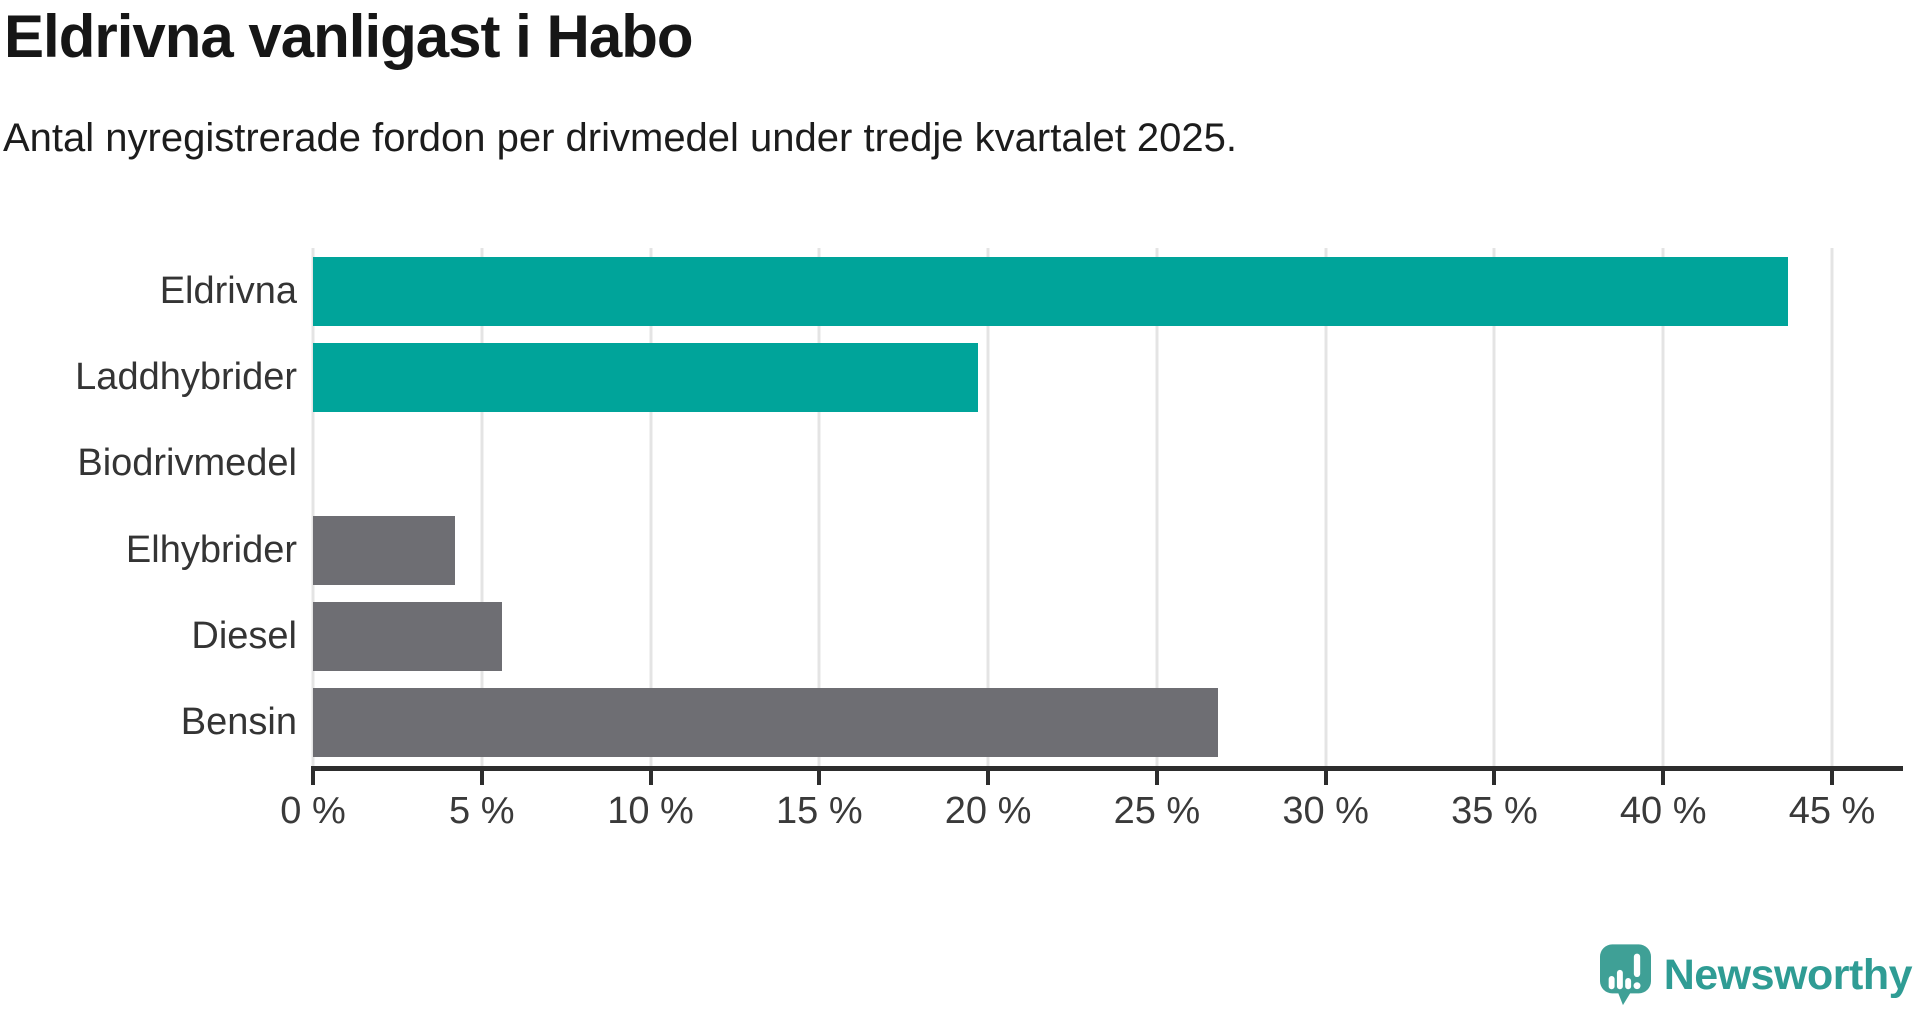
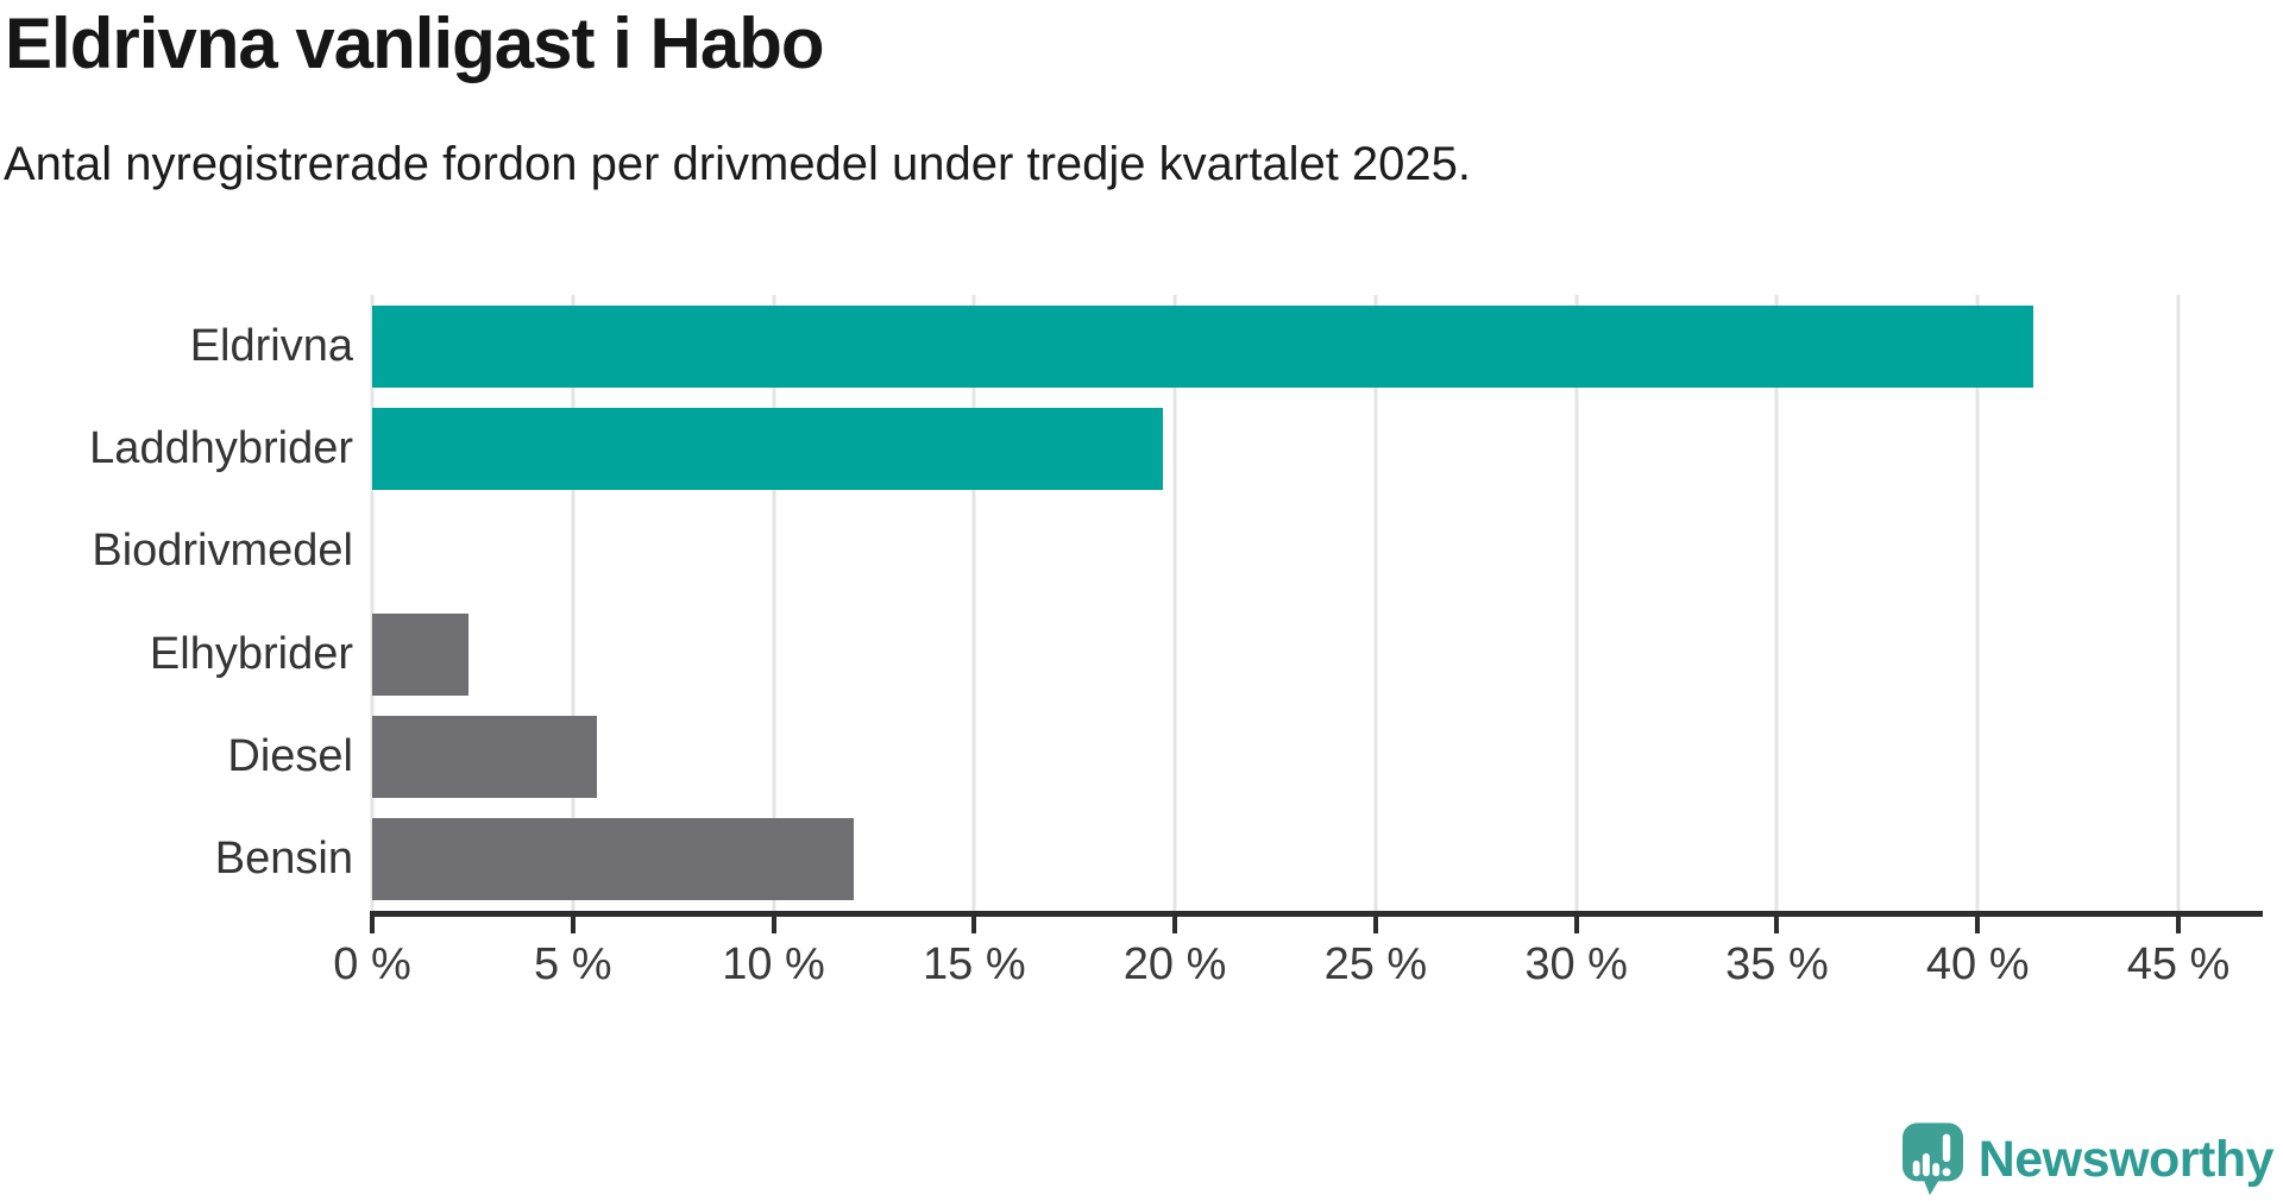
Eldrivna: 43.7% -> 41.4%
Elhybrider: 4.2% -> 2.4%
Bensin: 26.8% -> 12.0%
